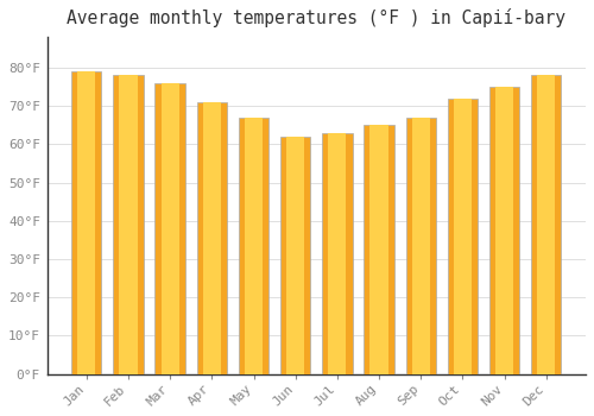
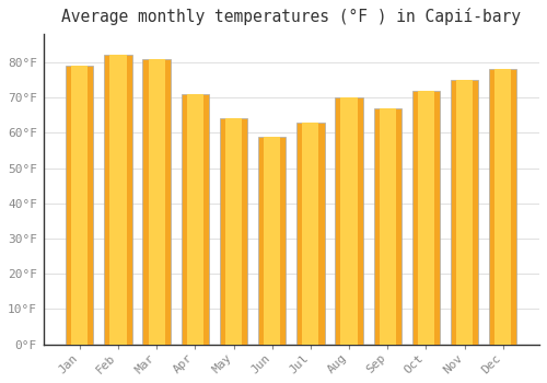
Feb: 78°F -> 82°F
Mar: 76°F -> 81°F
May: 67°F -> 64°F
Jun: 62°F -> 59°F
Aug: 65°F -> 70°F
